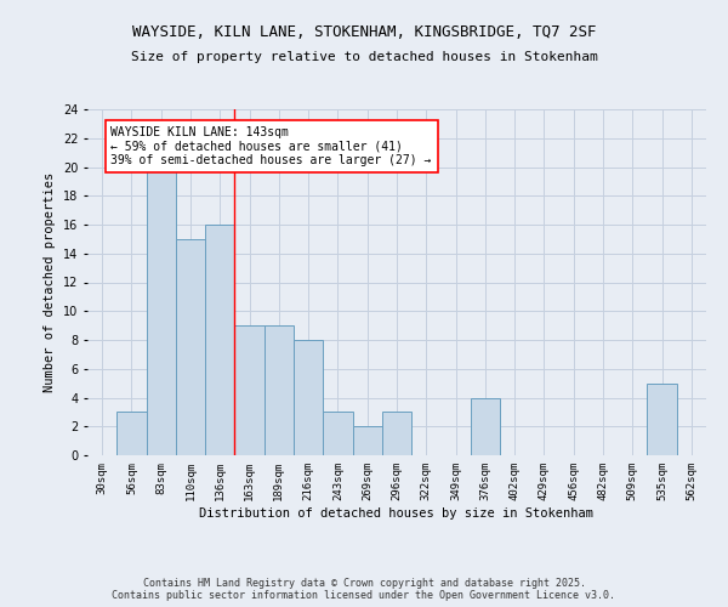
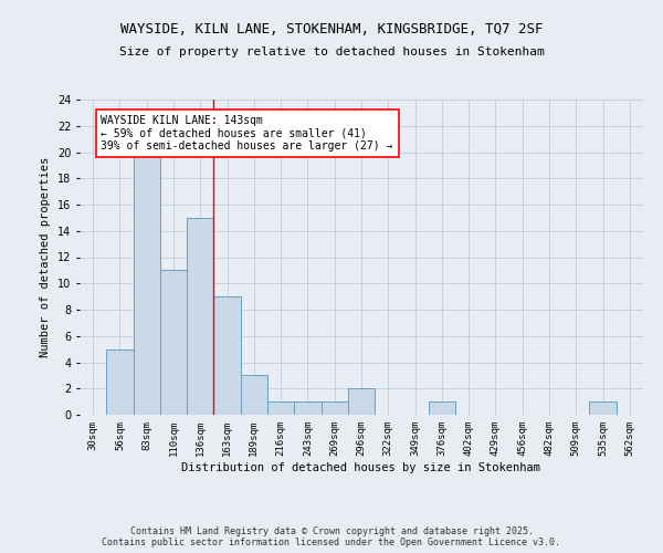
56sqm: 3 -> 5
110sqm: 15 -> 11
136sqm: 16 -> 15
189sqm: 9 -> 3
216sqm: 8 -> 1
243sqm: 3 -> 1
269sqm: 2 -> 1
296sqm: 3 -> 2
376sqm: 4 -> 1
535sqm: 5 -> 1
